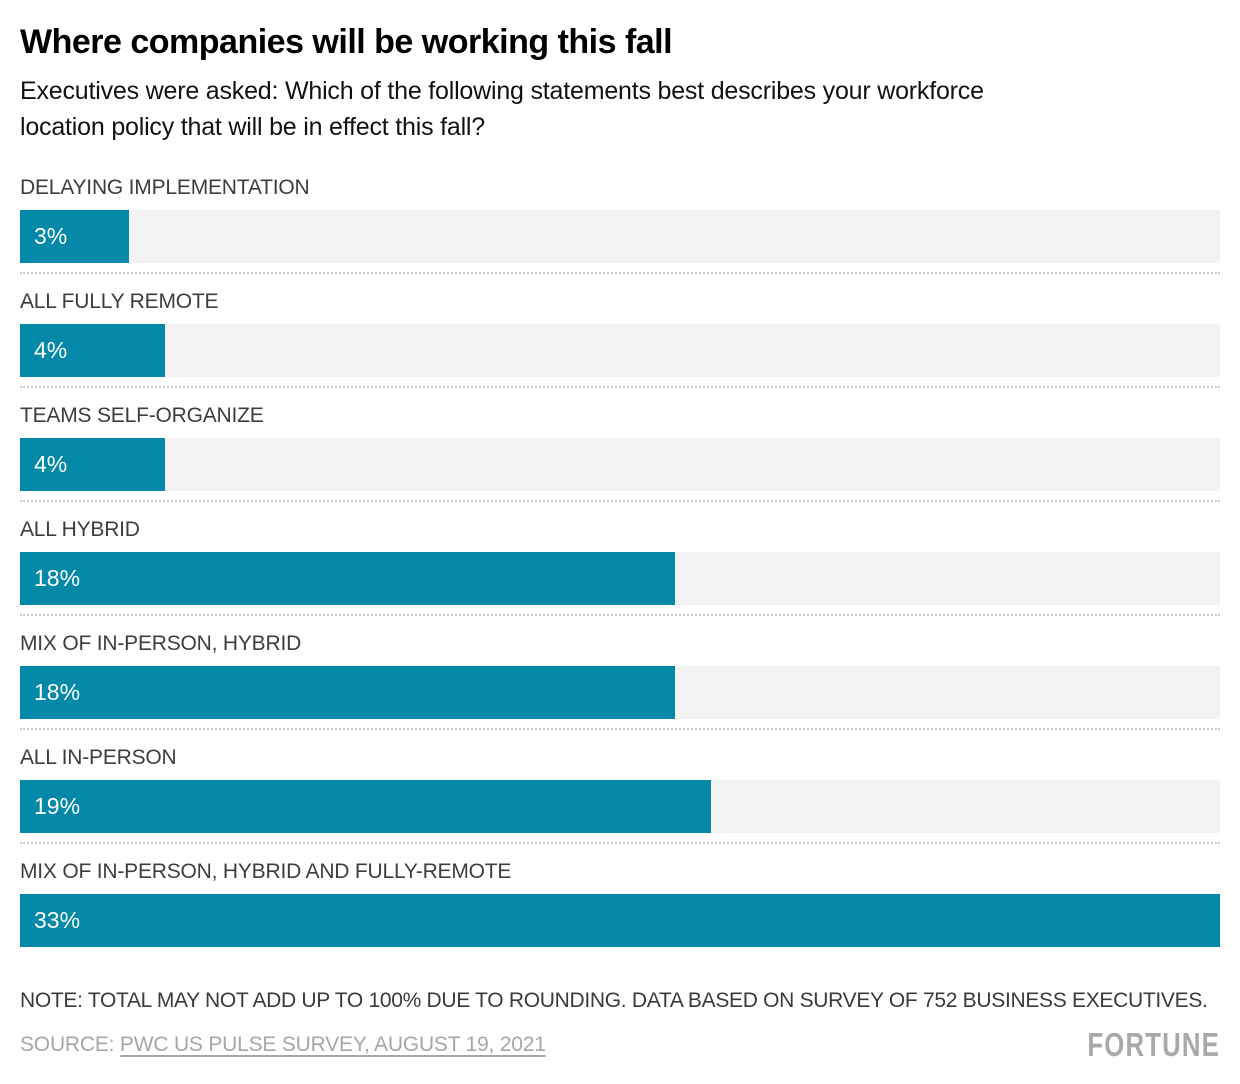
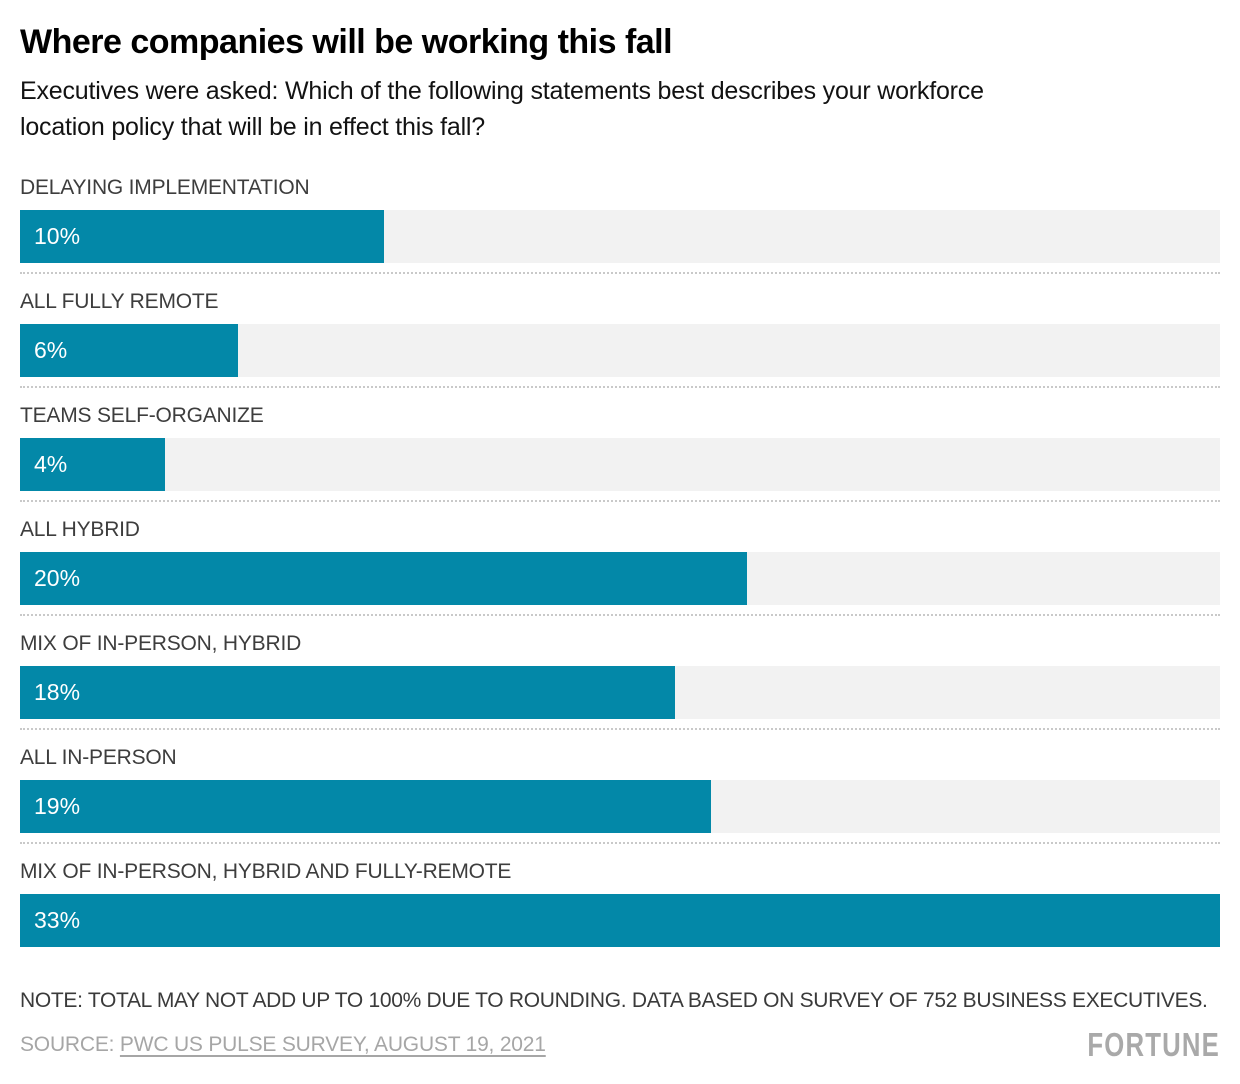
DELAYING IMPLEMENTATION: 3% -> 10%
ALL FULLY REMOTE: 4% -> 6%
ALL HYBRID: 18% -> 20%
